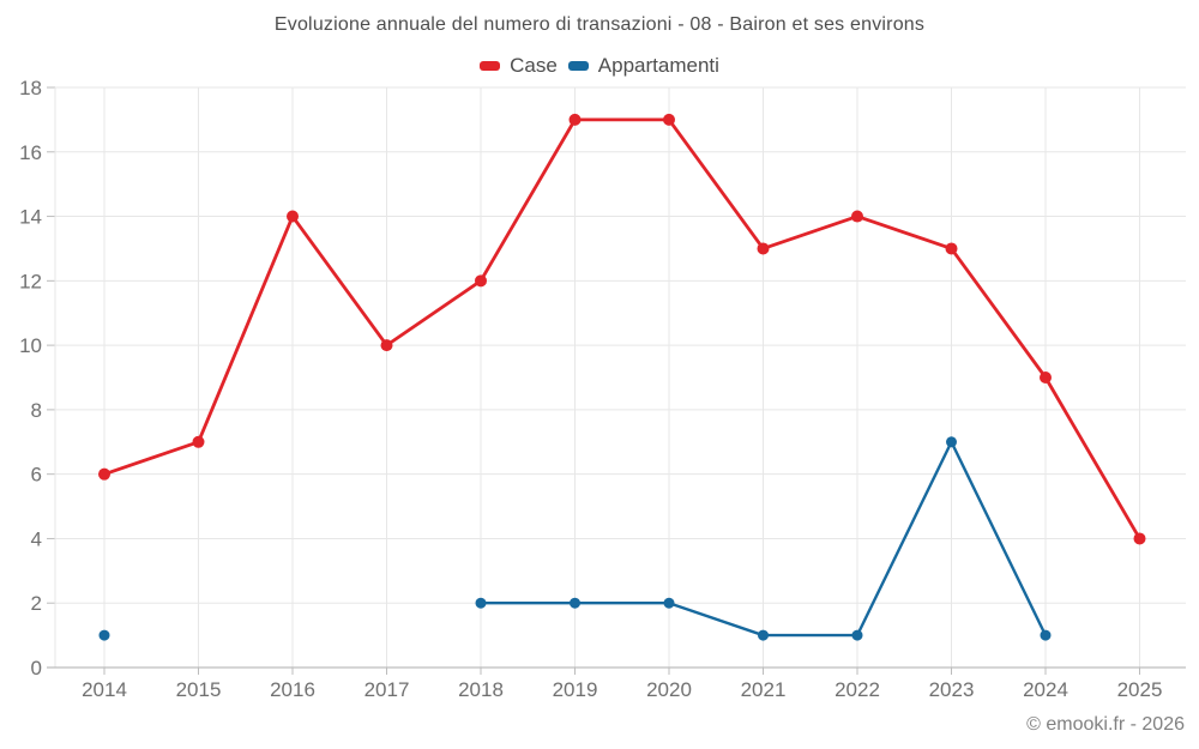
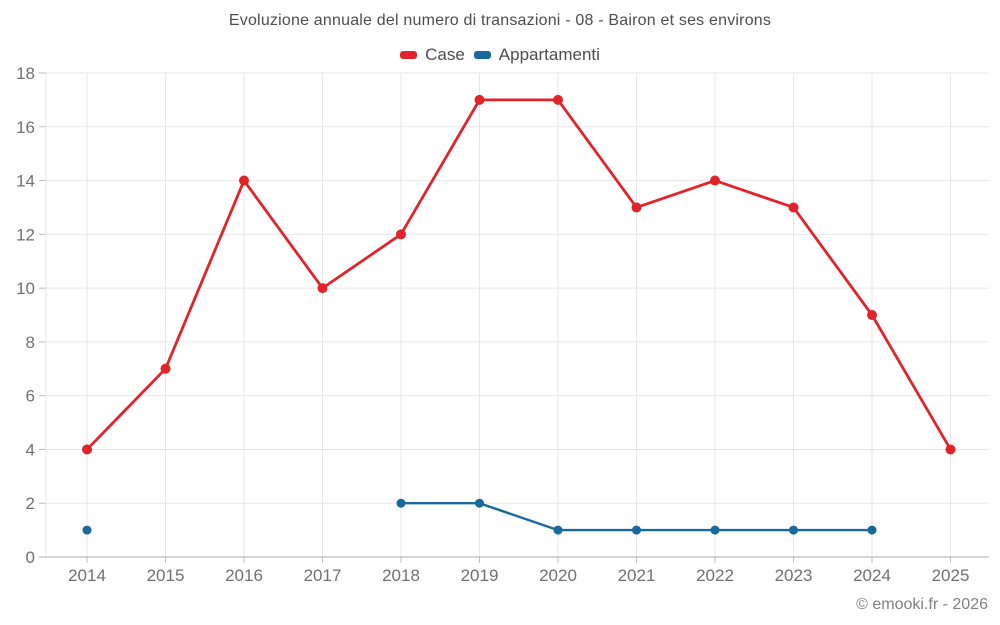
Case/2014: 6 -> 4
Appartamenti/2020: 2 -> 1
Appartamenti/2023: 7 -> 1
